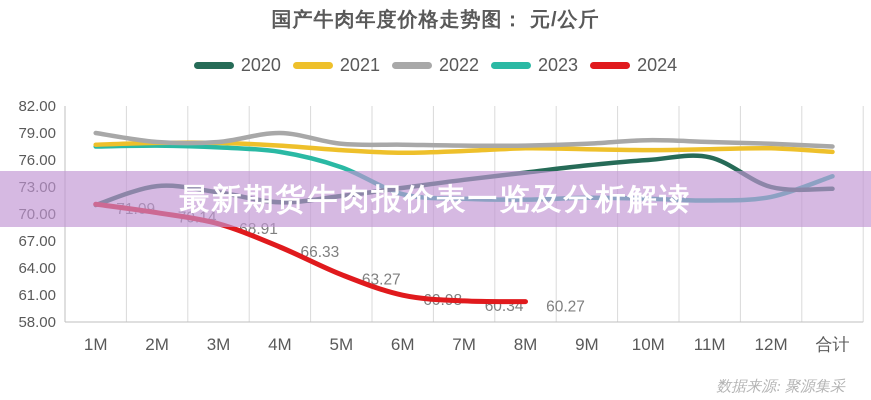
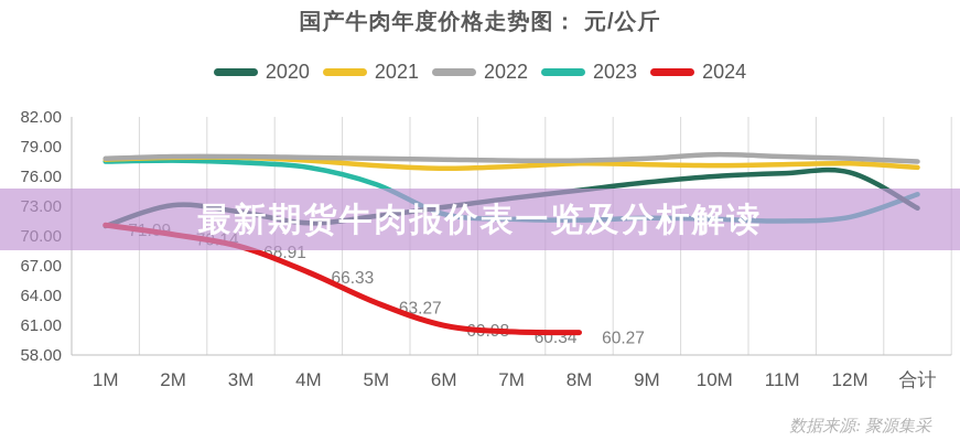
2022/1M: 79 -> 78
2022/4M: 79 -> 78
2020/12M: 73 -> 76
